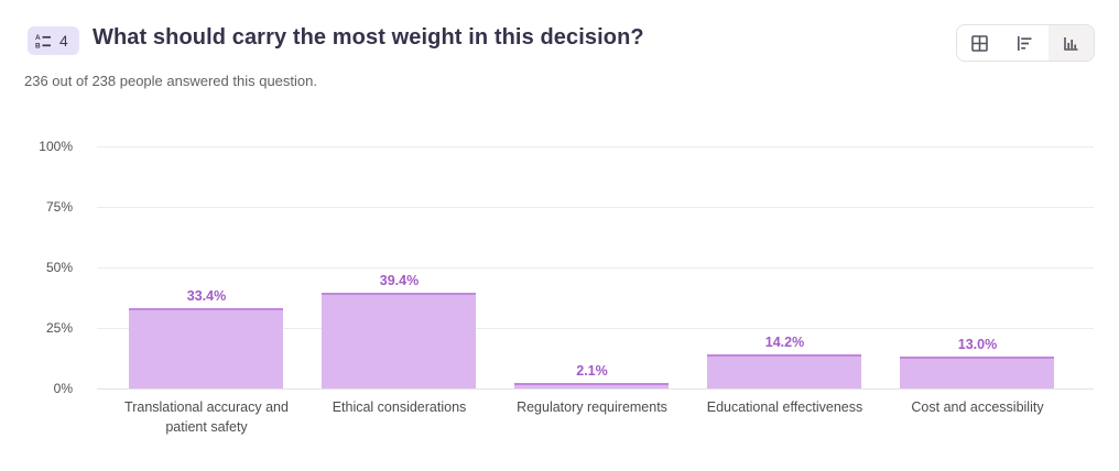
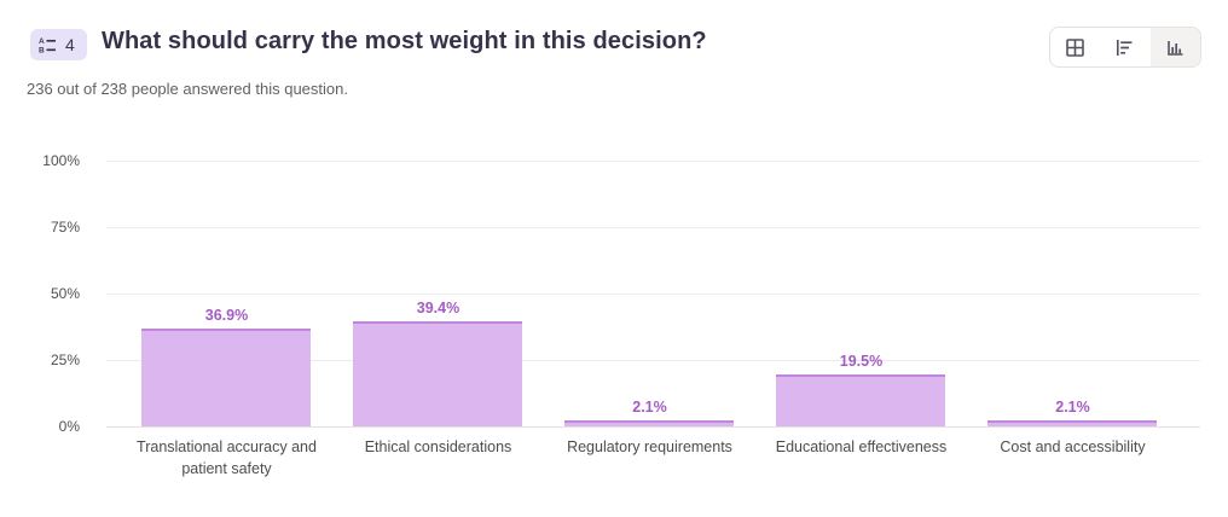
Translational accuracy and patient safety: 33.4% -> 36.9%
Educational effectiveness: 14.2% -> 19.5%
Cost and accessibility: 13.0% -> 2.1%
